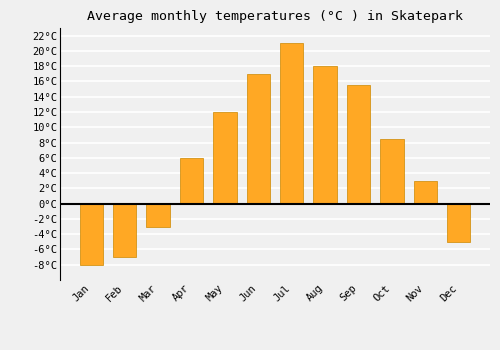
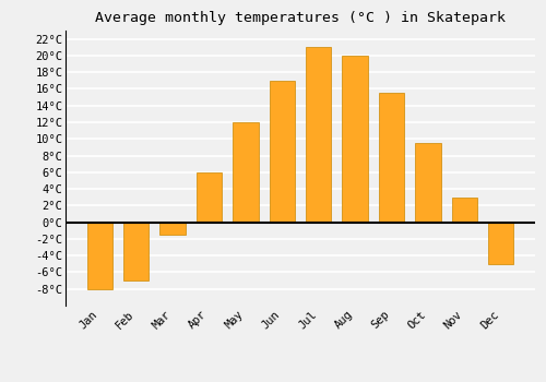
Mar: -3.0°C -> -1.5°C
Aug: 18.0°C -> 20.0°C
Oct: 8.4°C -> 9.5°C
